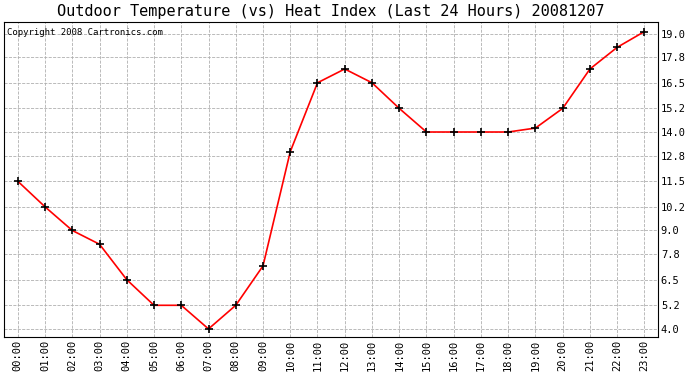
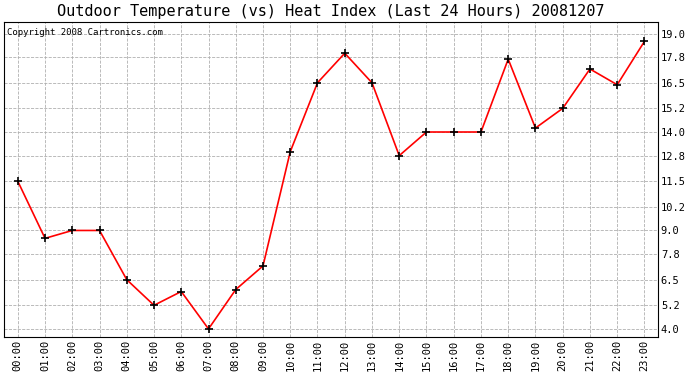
01:00: 10.2 -> 8.6
03:00: 8.3 -> 9.0
06:00: 5.2 -> 5.9
08:00: 5.2 -> 6.0
12:00: 17.2 -> 18.0
14:00: 15.2 -> 12.8
18:00: 14.0 -> 17.7
22:00: 18.3 -> 16.4
23:00: 19.1 -> 18.6
